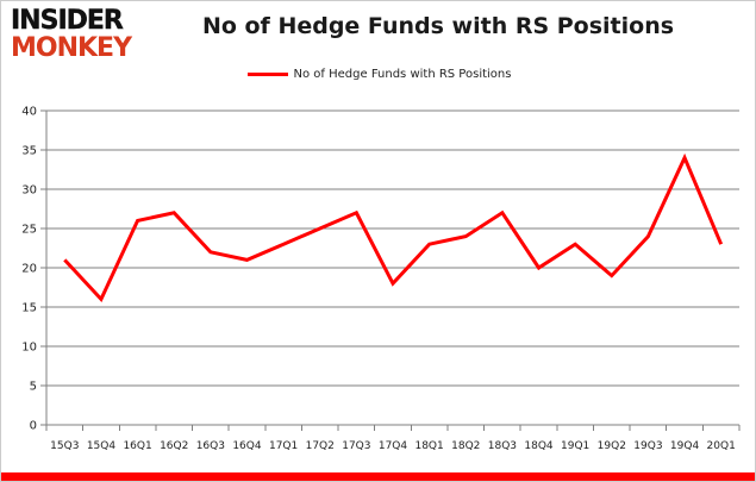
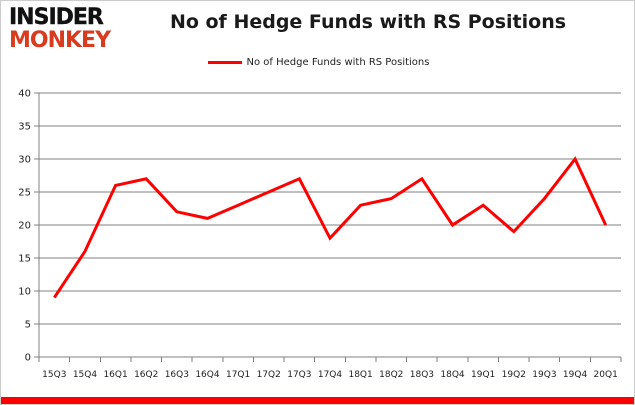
15Q3: 21 -> 9
19Q4: 34 -> 30
20Q1: 23 -> 20
